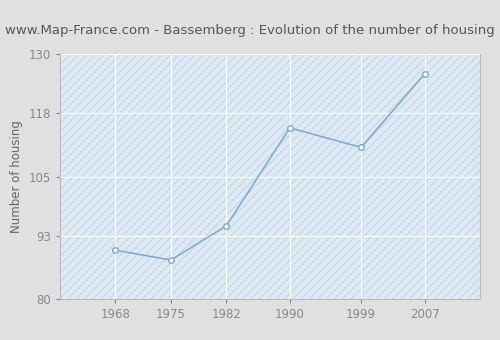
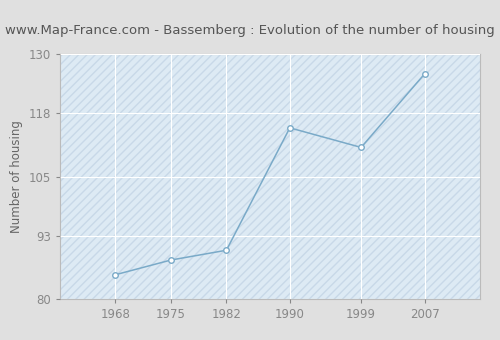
1968: 90 -> 85
1982: 95 -> 90
